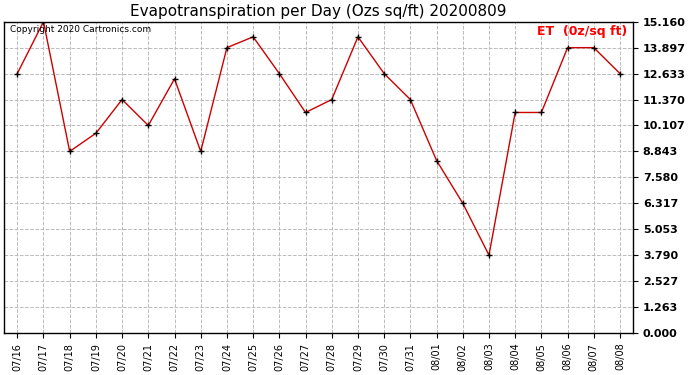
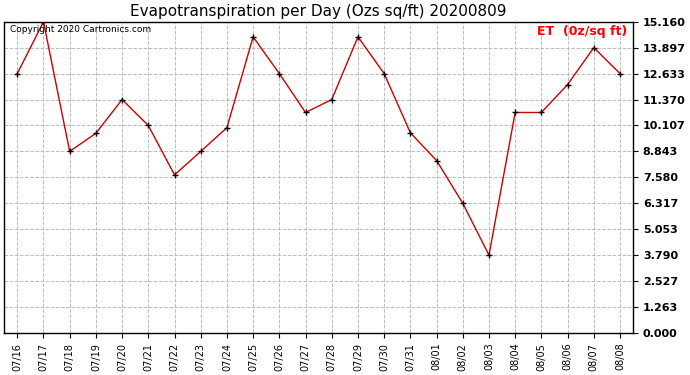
07/22: 12.38 -> 7.70
07/24: 13.90 -> 10.00
07/31: 11.37 -> 9.75
08/06: 13.90 -> 12.10
